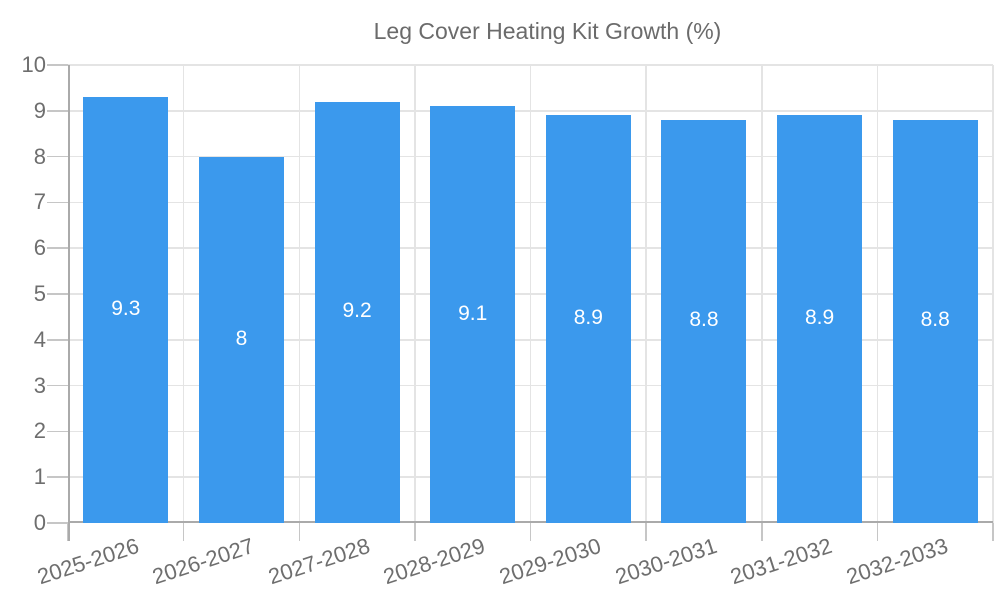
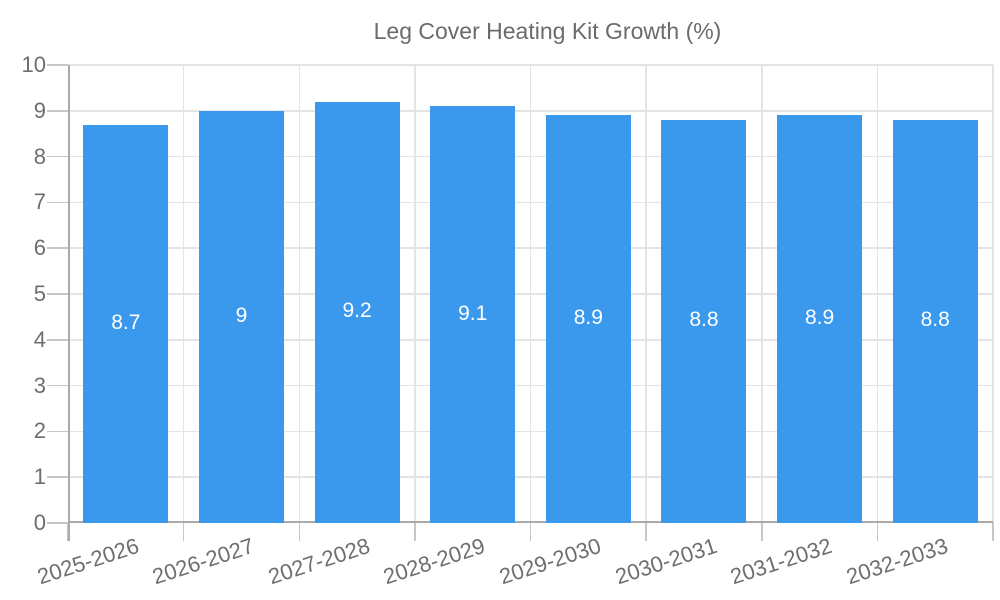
2025-2026: 9.3 -> 8.7
2026-2027: 8 -> 9
